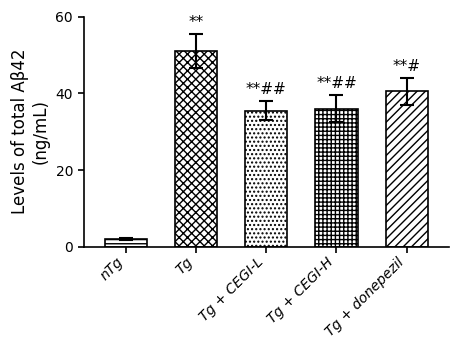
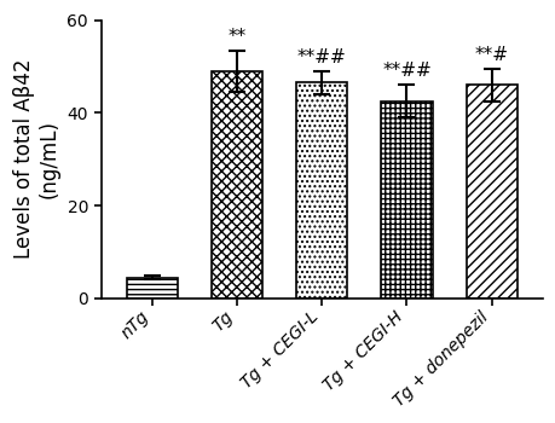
nTg: 2.0 -> 4.5
Tg: 51.0 -> 49.0
Tg + CEGI-L: 35.5 -> 46.5
Tg + CEGI-H: 36.0 -> 42.5
Tg + donepezil: 40.5 -> 46.0
